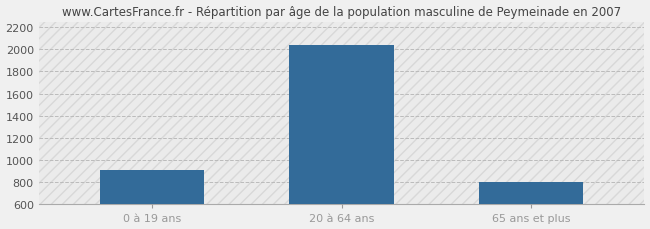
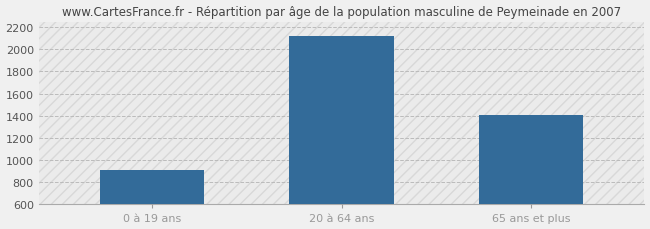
20 à 64 ans: 2040 -> 2120
65 ans et plus: 800 -> 1410
